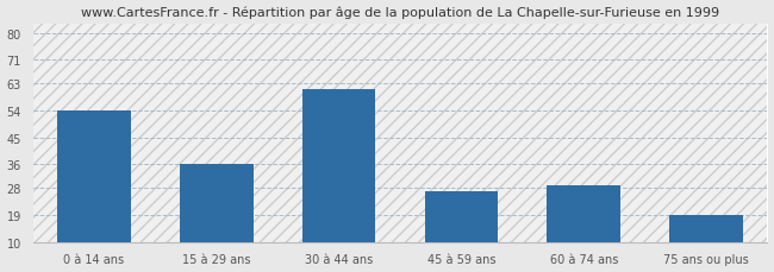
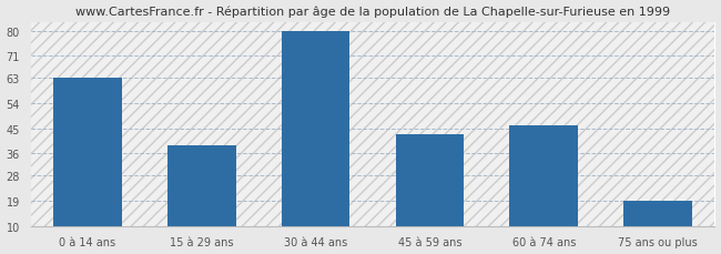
0 à 14 ans: 54 -> 63
15 à 29 ans: 36 -> 39
30 à 44 ans: 61 -> 80
45 à 59 ans: 27 -> 43
60 à 74 ans: 29 -> 46
